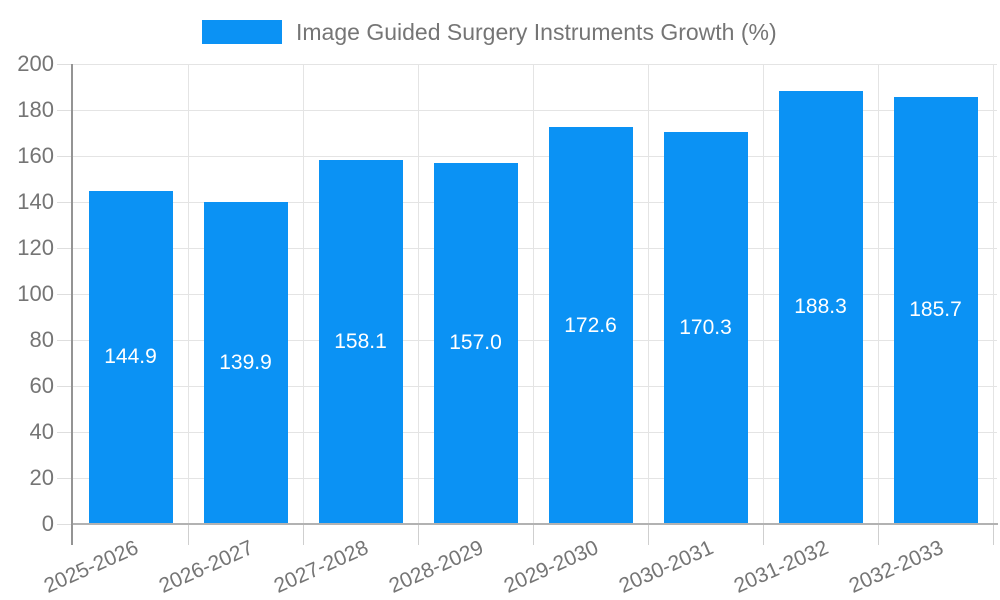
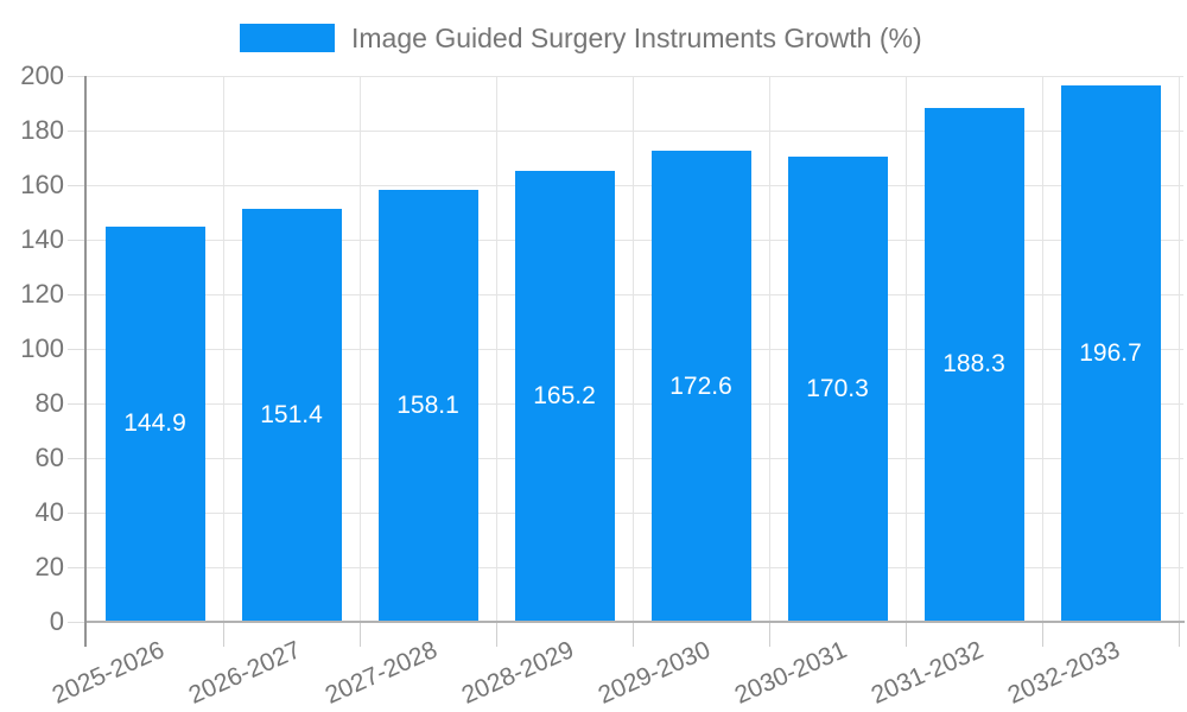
2026-2027: 139.9 -> 151.4
2028-2029: 157.0 -> 165.2
2032-2033: 185.7 -> 196.7
